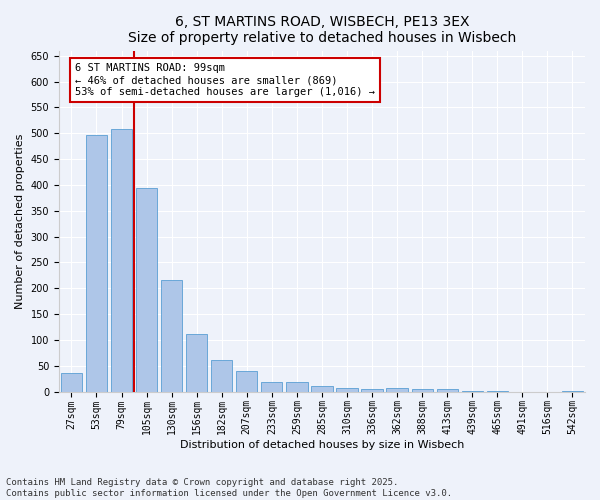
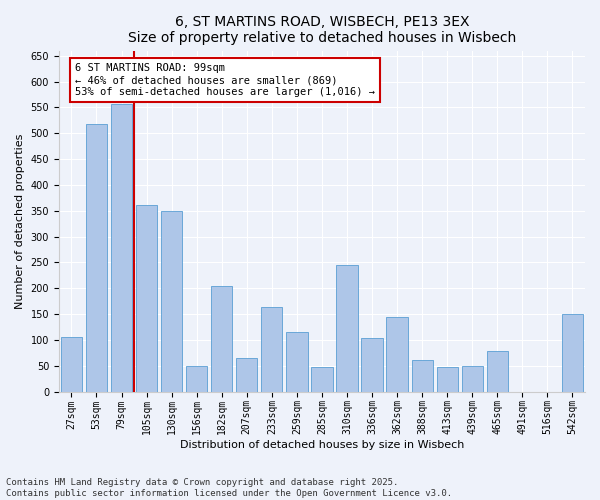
27sqm: 35 -> 106
53sqm: 497 -> 518
79sqm: 508 -> 556
105sqm: 393 -> 362
130sqm: 215 -> 350
156sqm: 112 -> 50
182sqm: 62 -> 204
207sqm: 40 -> 64
233sqm: 18 -> 164
259sqm: 18 -> 116
285sqm: 10 -> 48
310sqm: 7 -> 244
336sqm: 5 -> 104
362sqm: 7 -> 144
388sqm: 5 -> 62
413sqm: 4 -> 48
439sqm: 1 -> 50
465sqm: 1 -> 78
542sqm: 1 -> 150
